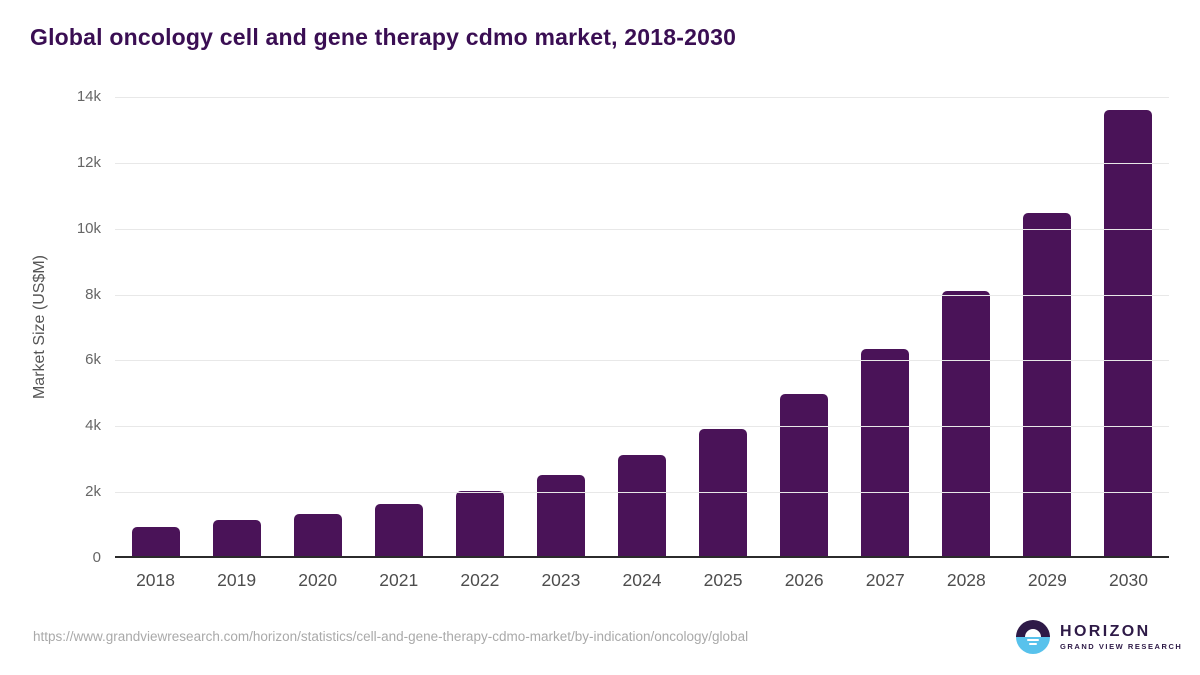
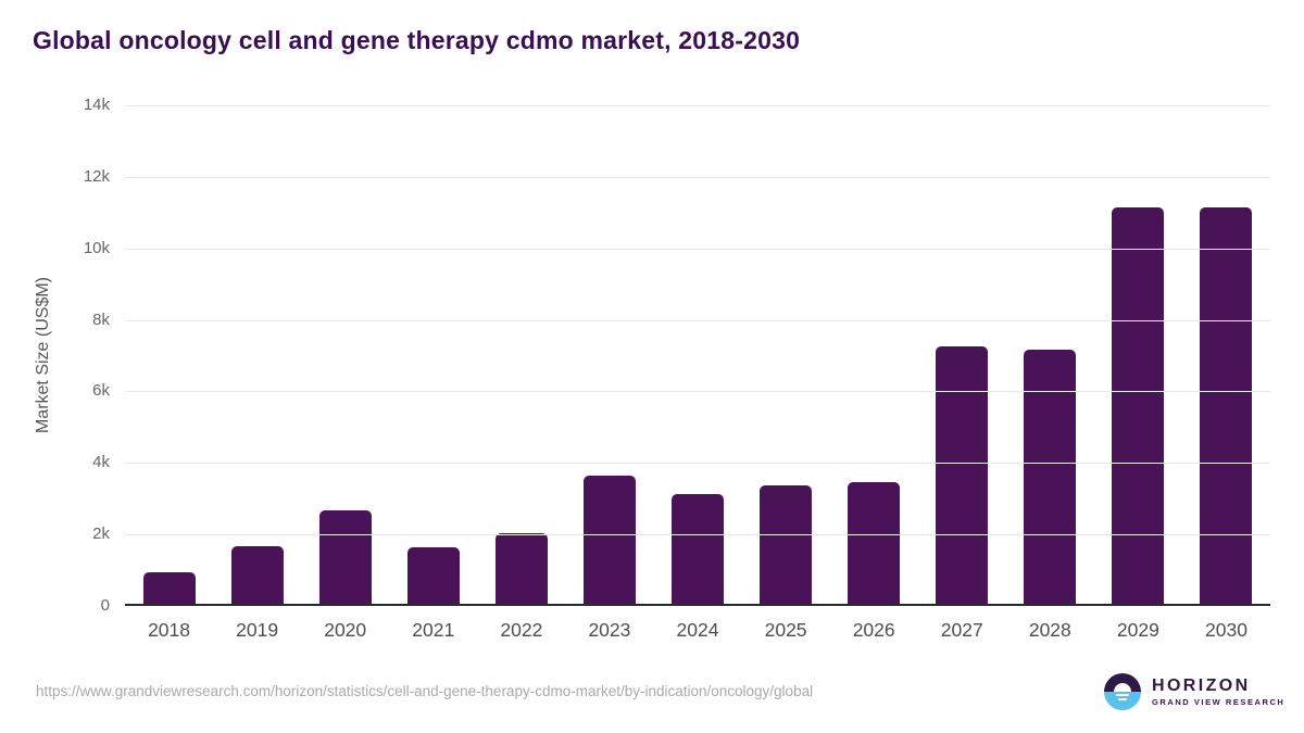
2019: 1.1k -> 1.6k
2020: 1.3k -> 2.6k
2023: 2.4k -> 3.6k
2025: 3.9k -> 3.3k
2026: 4.9k -> 3.4k
2027: 6.3k -> 7.2k
2028: 8.1k -> 7.1k
2029: 10.4k -> 11.1k
2030: 13.6k -> 11.1k
